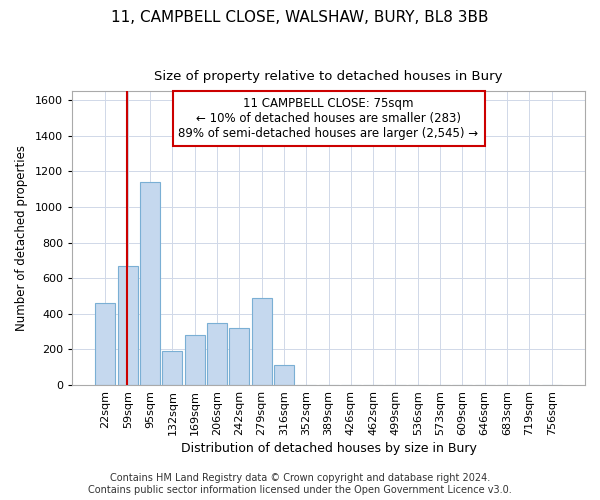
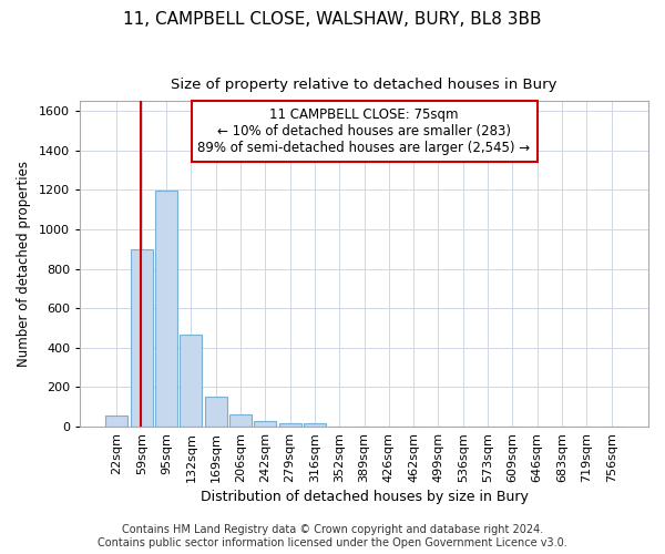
22sqm: 460 -> 60
59sqm: 670 -> 900
95sqm: 1140 -> 1200
132sqm: 190 -> 460
169sqm: 280 -> 150
206sqm: 350 -> 60
242sqm: 320 -> 30
279sqm: 490 -> 20
316sqm: 110 -> 20
